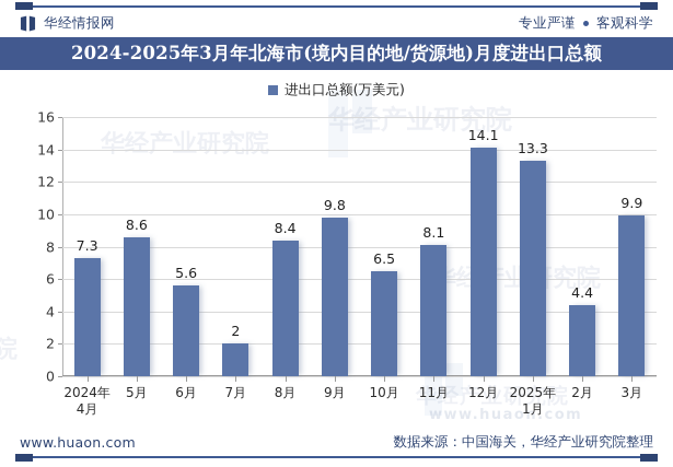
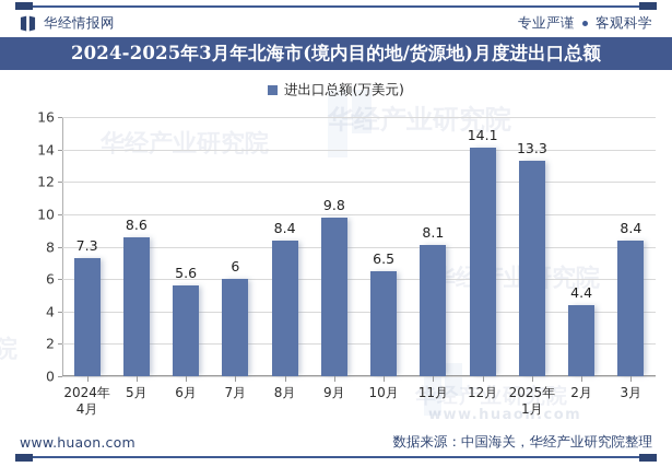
7月: 2 -> 6
3月: 9.9 -> 8.4
